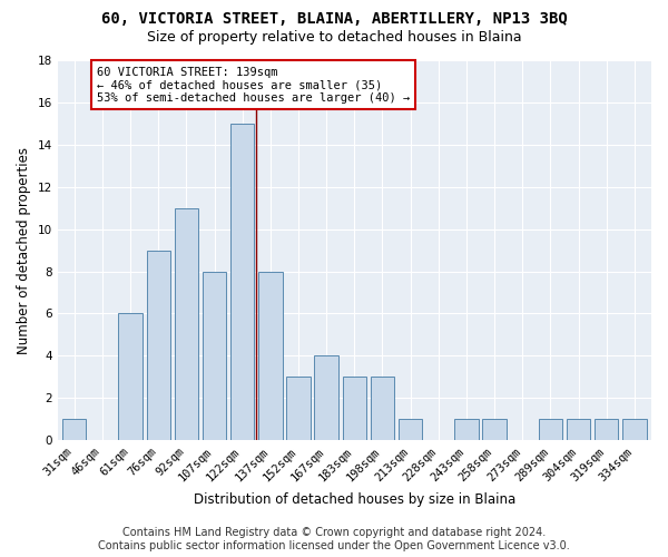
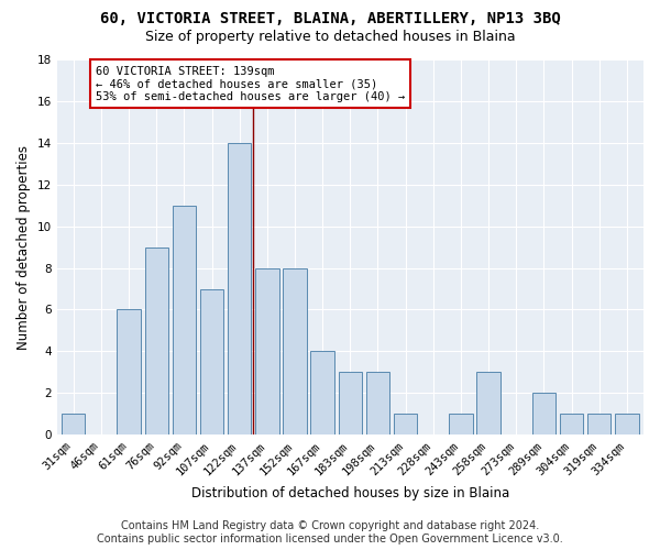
107sqm: 8 -> 7
122sqm: 15 -> 14
152sqm: 3 -> 8
258sqm: 1 -> 3
289sqm: 1 -> 2
